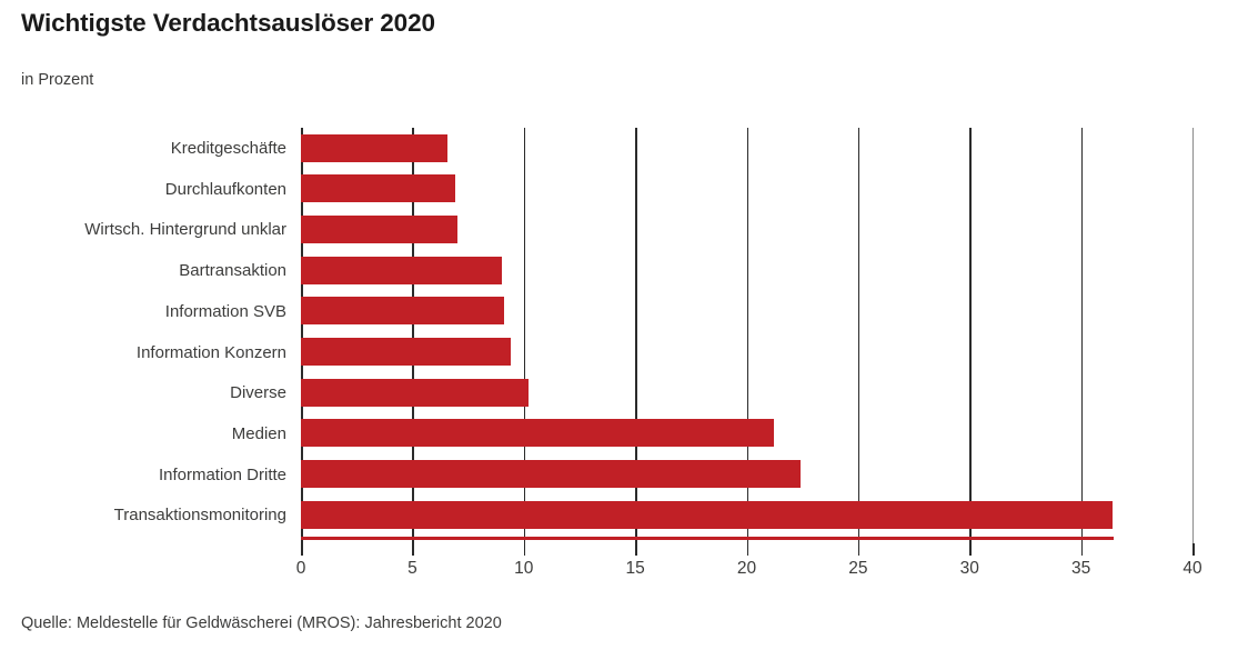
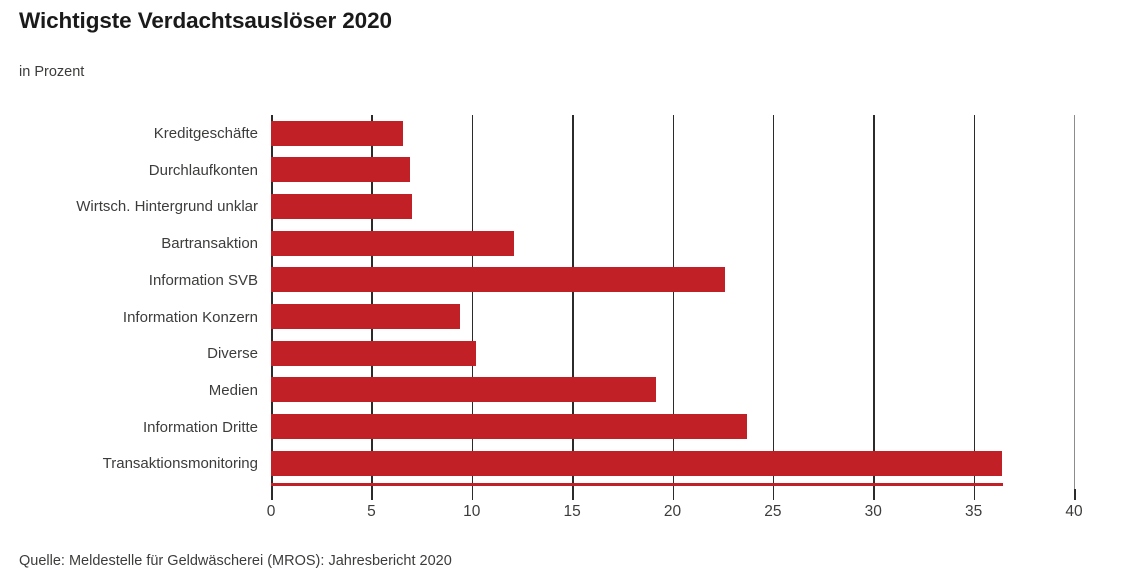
Bartransaktion: 9.0 -> 12.1
Information SVB: 9.1 -> 22.6
Medien: 21.2 -> 19.2
Information Dritte: 22.4 -> 23.7
